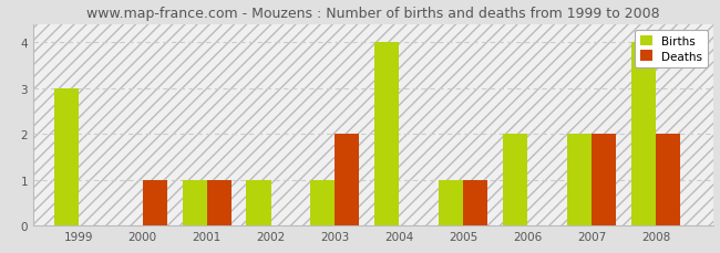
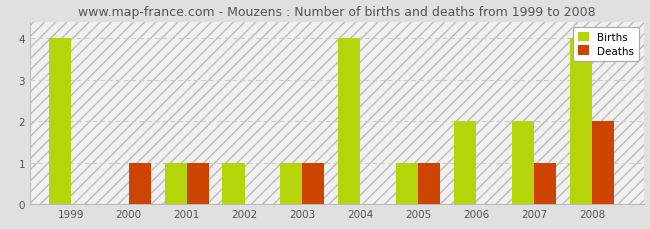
Births/1999: 3 -> 4
Deaths/2003: 2 -> 1
Deaths/2007: 2 -> 1
